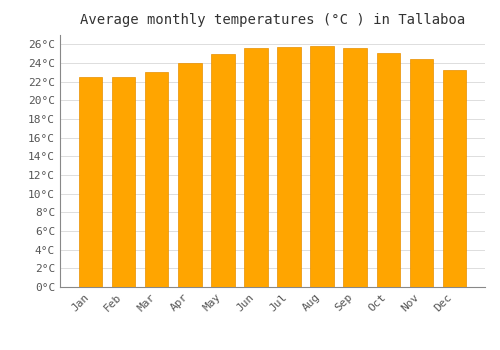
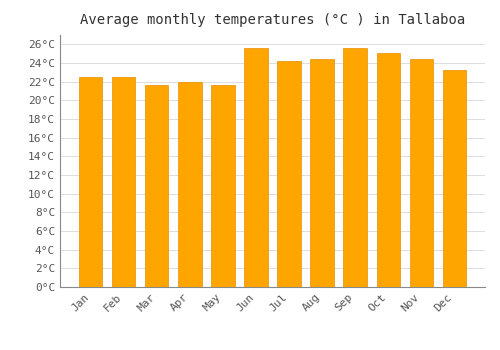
Mar: 23.0°C -> 21.6°C
Apr: 24.0°C -> 22.0°C
May: 25.0°C -> 21.6°C
Jul: 25.7°C -> 24.2°C
Aug: 25.8°C -> 24.4°C
